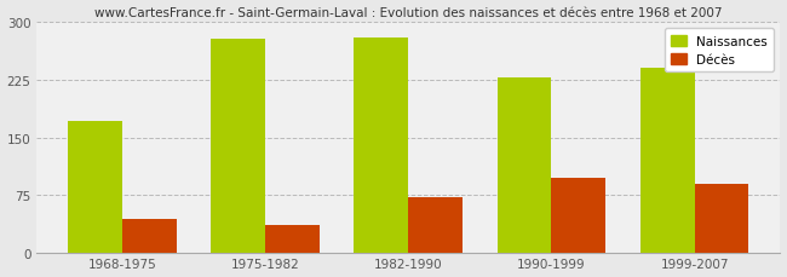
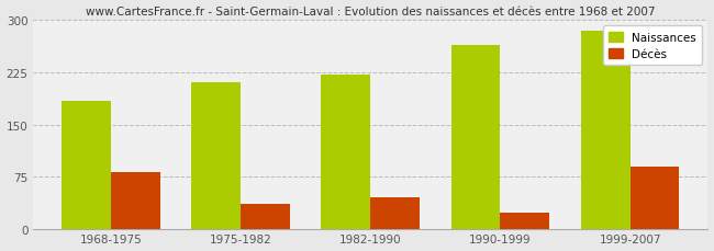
Naissances/1968-1975: 172 -> 184
Décès/1968-1975: 45 -> 82
Naissances/1975-1982: 278 -> 210
Naissances/1982-1990: 280 -> 222
Décès/1982-1990: 72 -> 46
Naissances/1990-1999: 228 -> 264
Décès/1990-1999: 97 -> 24
Naissances/1999-2007: 240 -> 284
